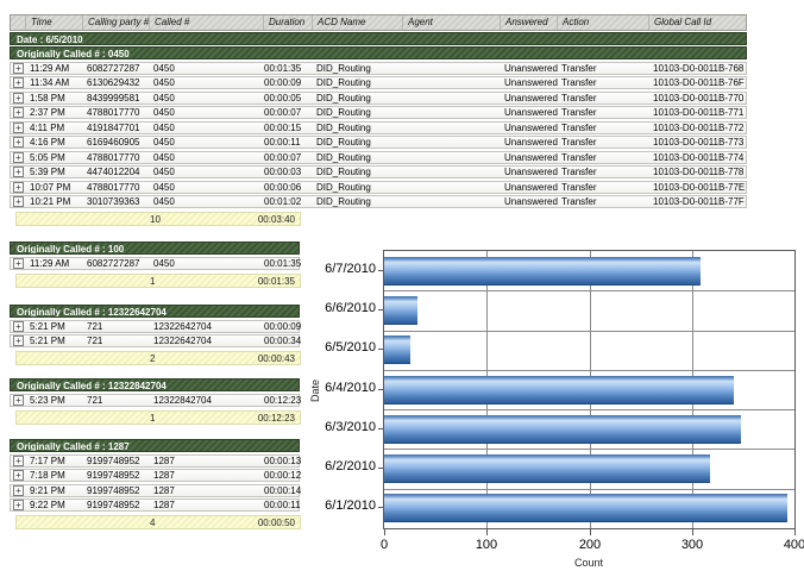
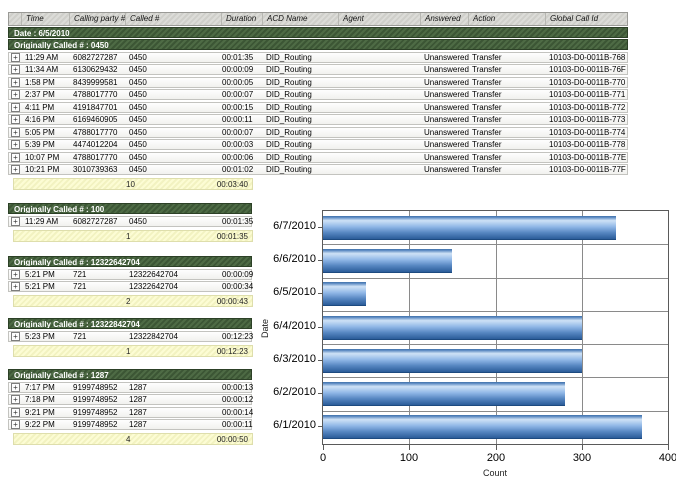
6/7/2010: 310 -> 340
6/6/2010: 30 -> 150
6/5/2010: 30 -> 50
6/4/2010: 340 -> 300
6/3/2010: 350 -> 300
6/2/2010: 320 -> 280
6/1/2010: 390 -> 370
